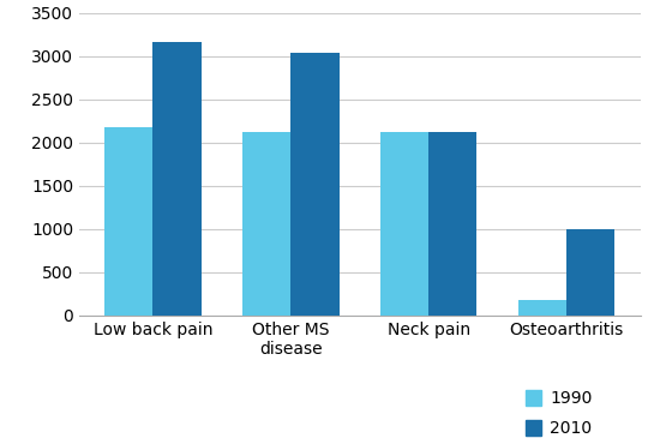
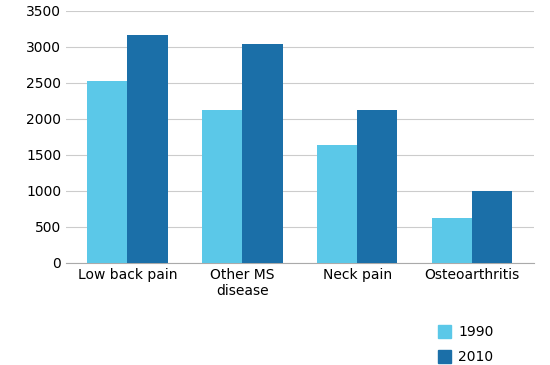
1990/Low back pain: 2180 -> 2520
1990/Neck pain: 2120 -> 1640
1990/Osteoarthritis: 180 -> 620
